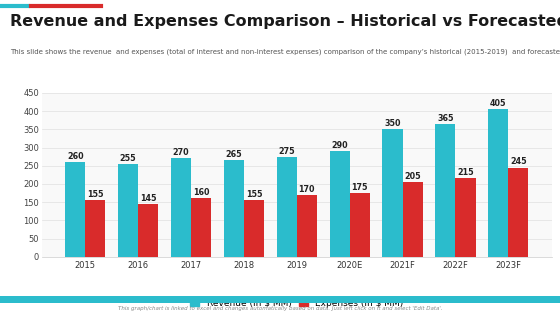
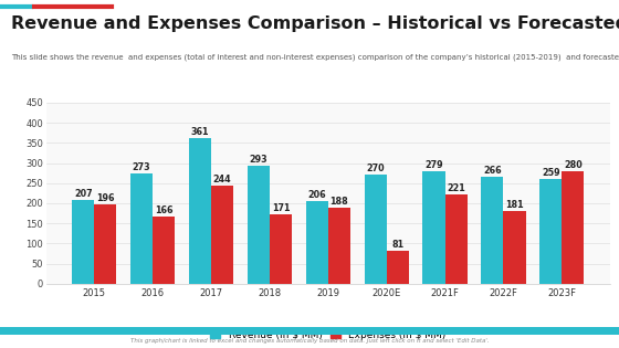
Revenue (in $ MM)/2015: 260 -> 207
Expenses (in $ MM)/2015: 155 -> 196
Revenue (in $ MM)/2016: 255 -> 273
Expenses (in $ MM)/2016: 145 -> 166
Revenue (in $ MM)/2017: 270 -> 361
Expenses (in $ MM)/2017: 160 -> 244
Revenue (in $ MM)/2018: 265 -> 293
Expenses (in $ MM)/2018: 155 -> 171
Revenue (in $ MM)/2019: 275 -> 206
Expenses (in $ MM)/2019: 170 -> 188
Revenue (in $ MM)/2020E: 290 -> 270
Expenses (in $ MM)/2020E: 175 -> 81
Revenue (in $ MM)/2021F: 350 -> 279
Expenses (in $ MM)/2021F: 205 -> 221
Revenue (in $ MM)/2022F: 365 -> 266
Expenses (in $ MM)/2022F: 215 -> 181
Revenue (in $ MM)/2023F: 405 -> 259
Expenses (in $ MM)/2023F: 245 -> 280
